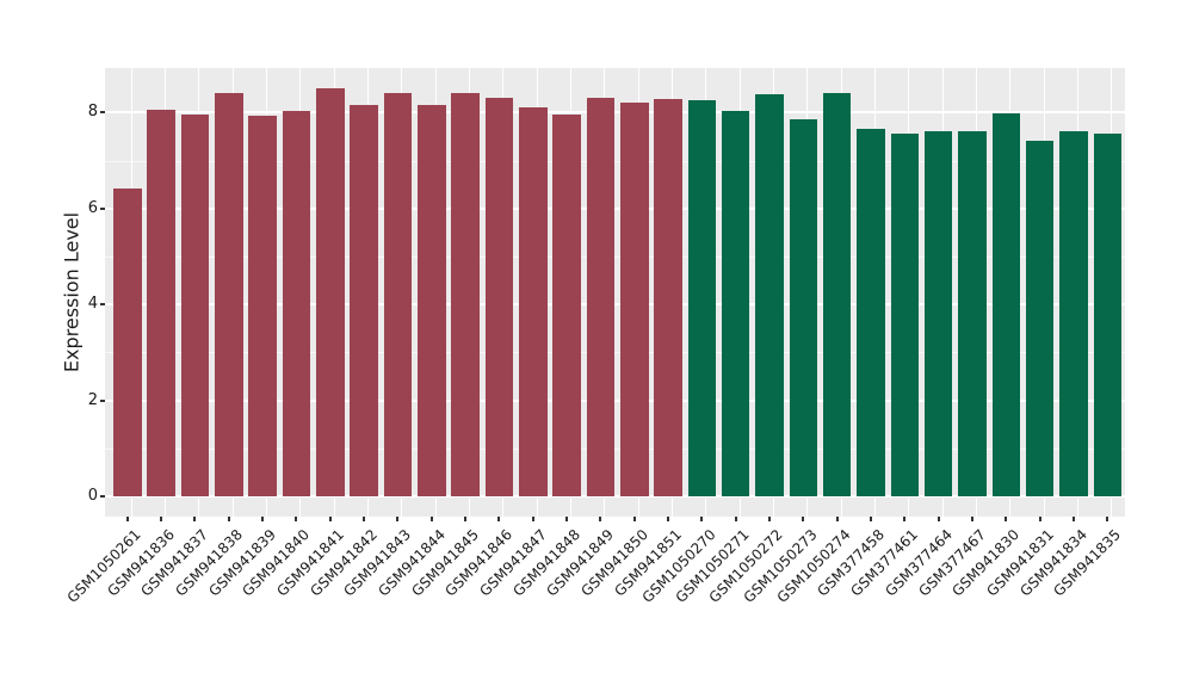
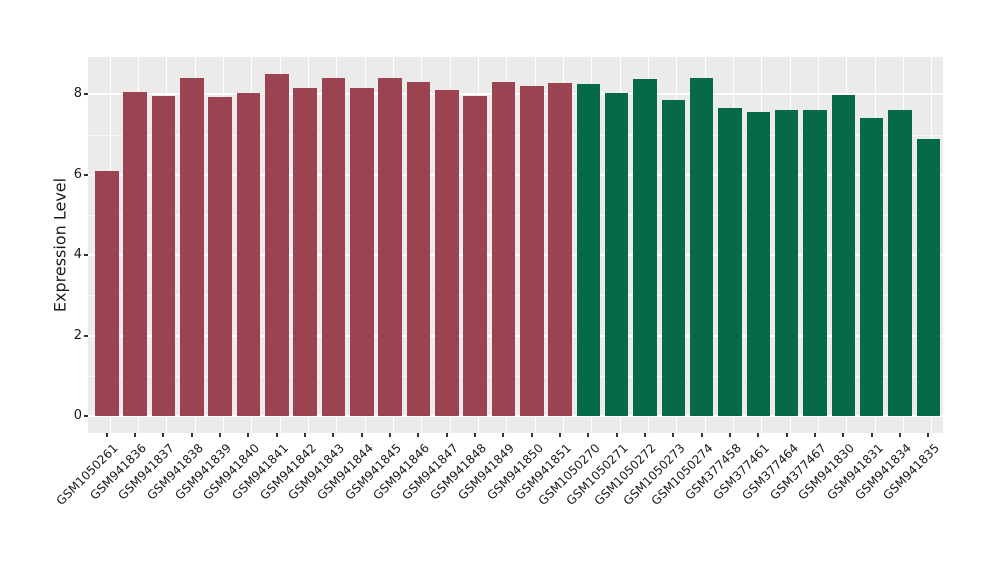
GSM1050261: 6.4 -> 6.1
GSM941835: 7.5 -> 6.9
